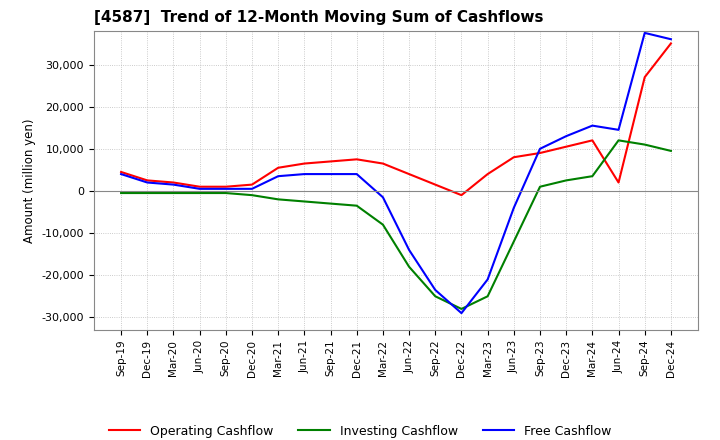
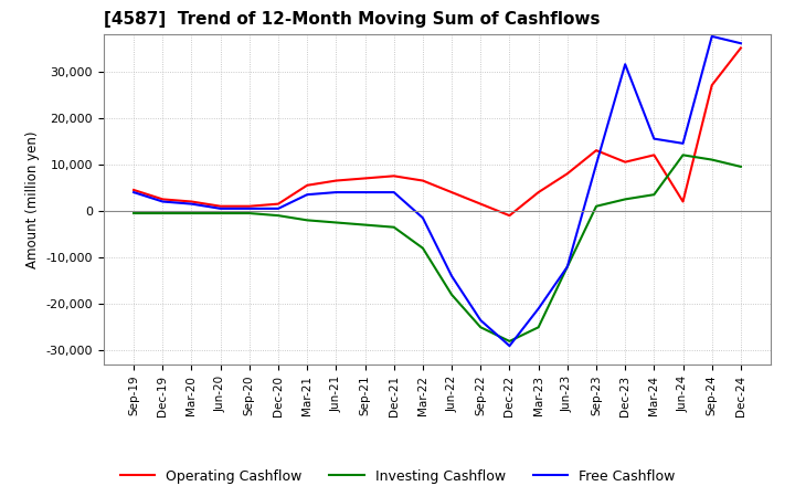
Free Cashflow/Jun-23: -4,000 -> -12,000
Operating Cashflow/Sep-23: 9,000 -> 13,000
Free Cashflow/Dec-23: 13,000 -> 31,500
